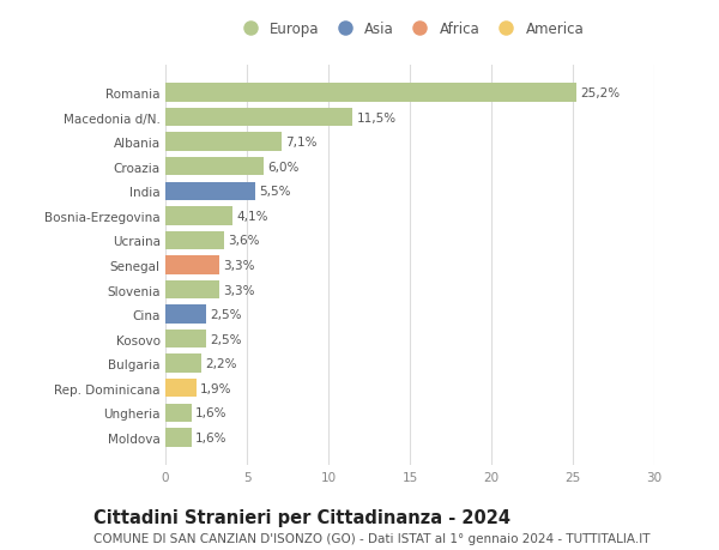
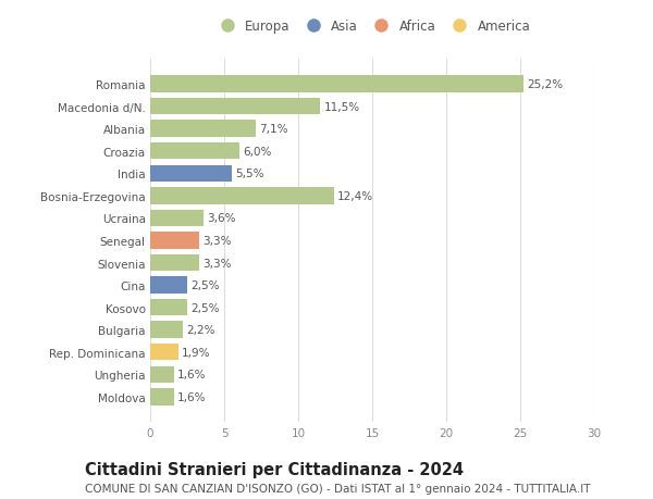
Bosnia-Erzegovina: 4,1% -> 12,4%
